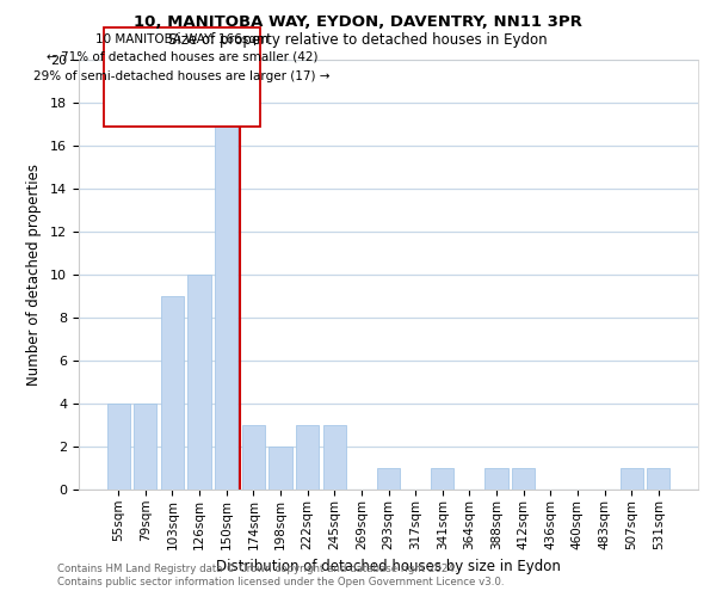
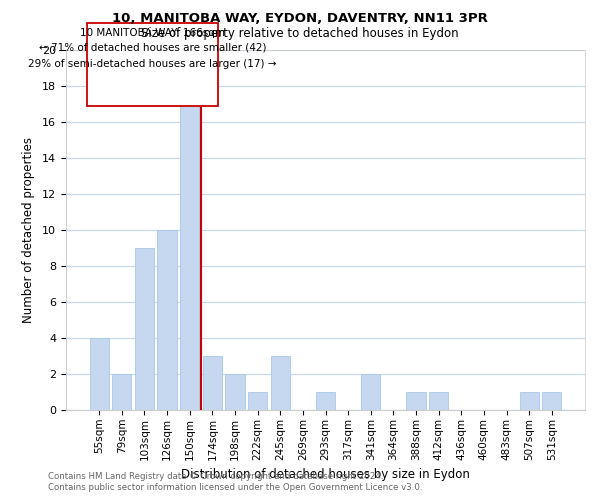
79sqm: 4 -> 2
222sqm: 3 -> 1
341sqm: 1 -> 2
